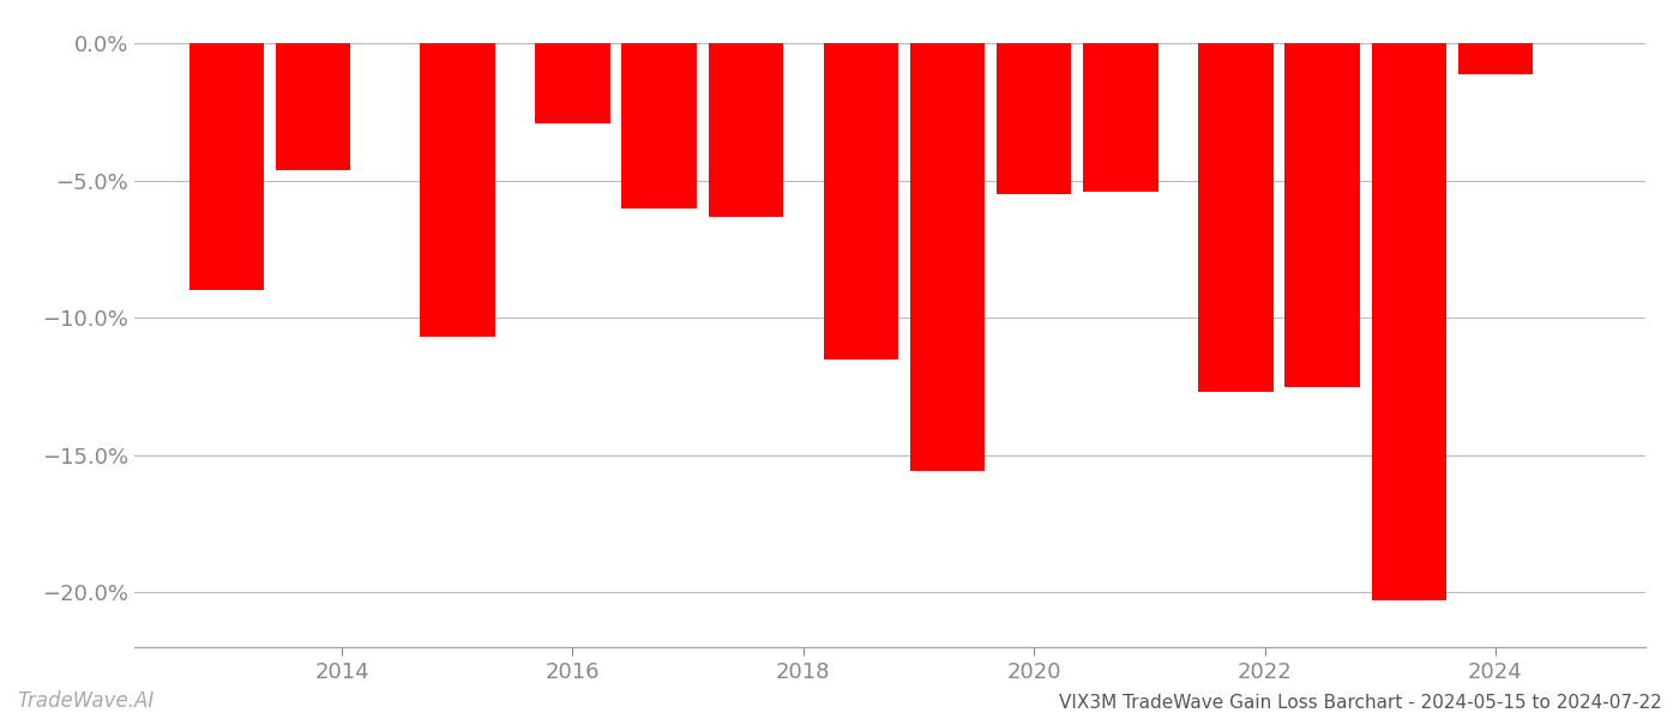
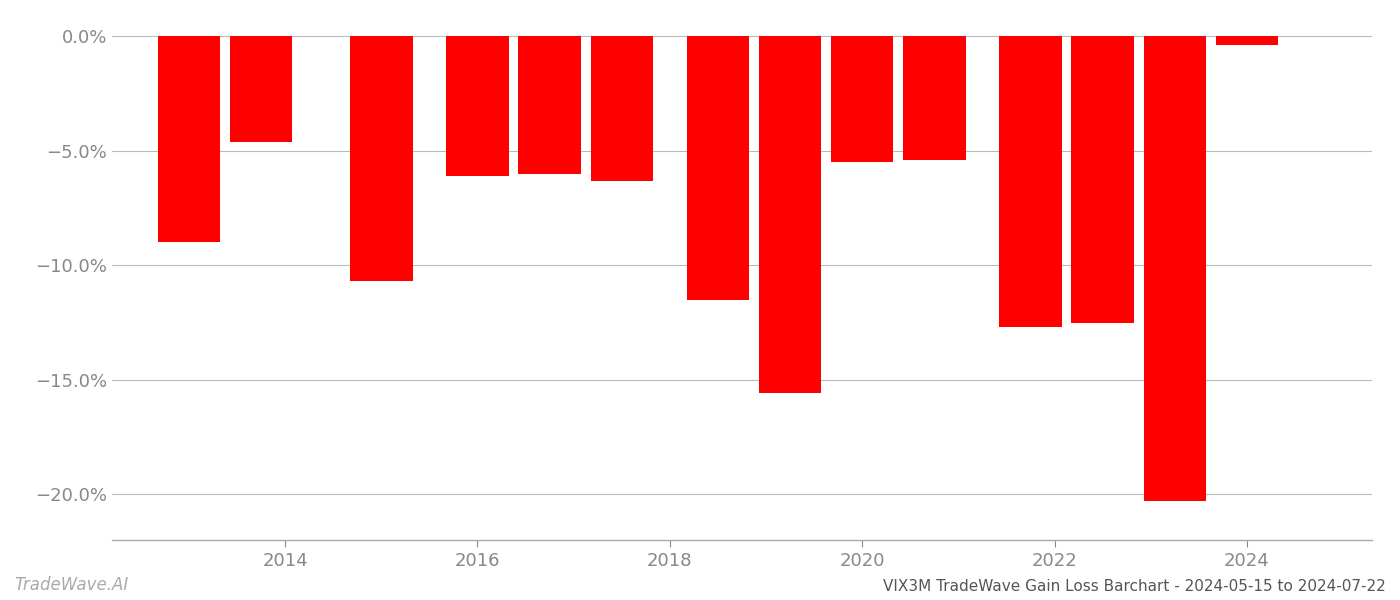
2016: -2.9% -> -6.1%
2024: -1.1% -> -0.4%
